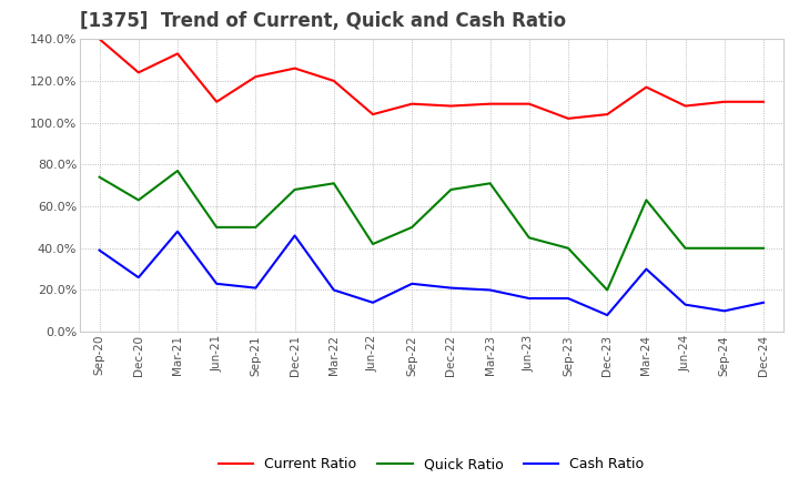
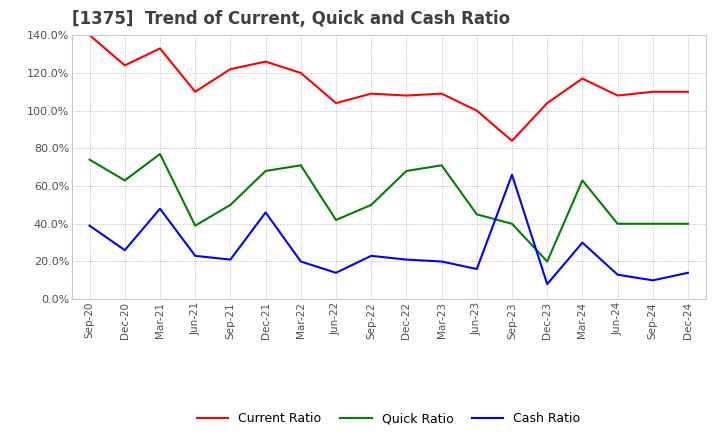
Quick Ratio/Jun-21: 50% -> 39%
Current Ratio/Jun-23: 109% -> 100%
Current Ratio/Sep-23: 102% -> 84%
Cash Ratio/Sep-23: 16% -> 66%
